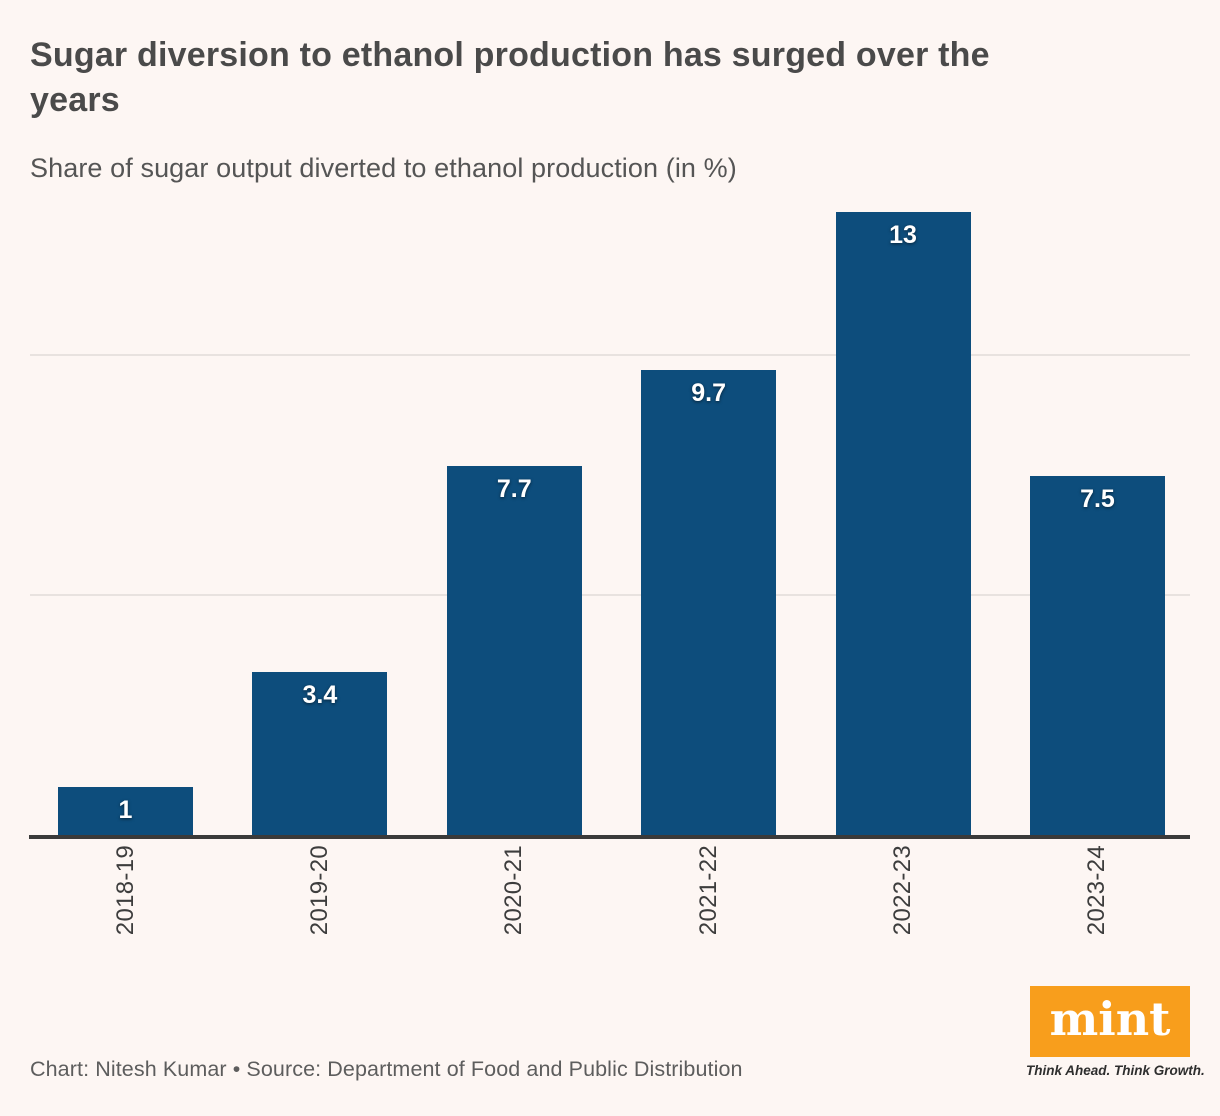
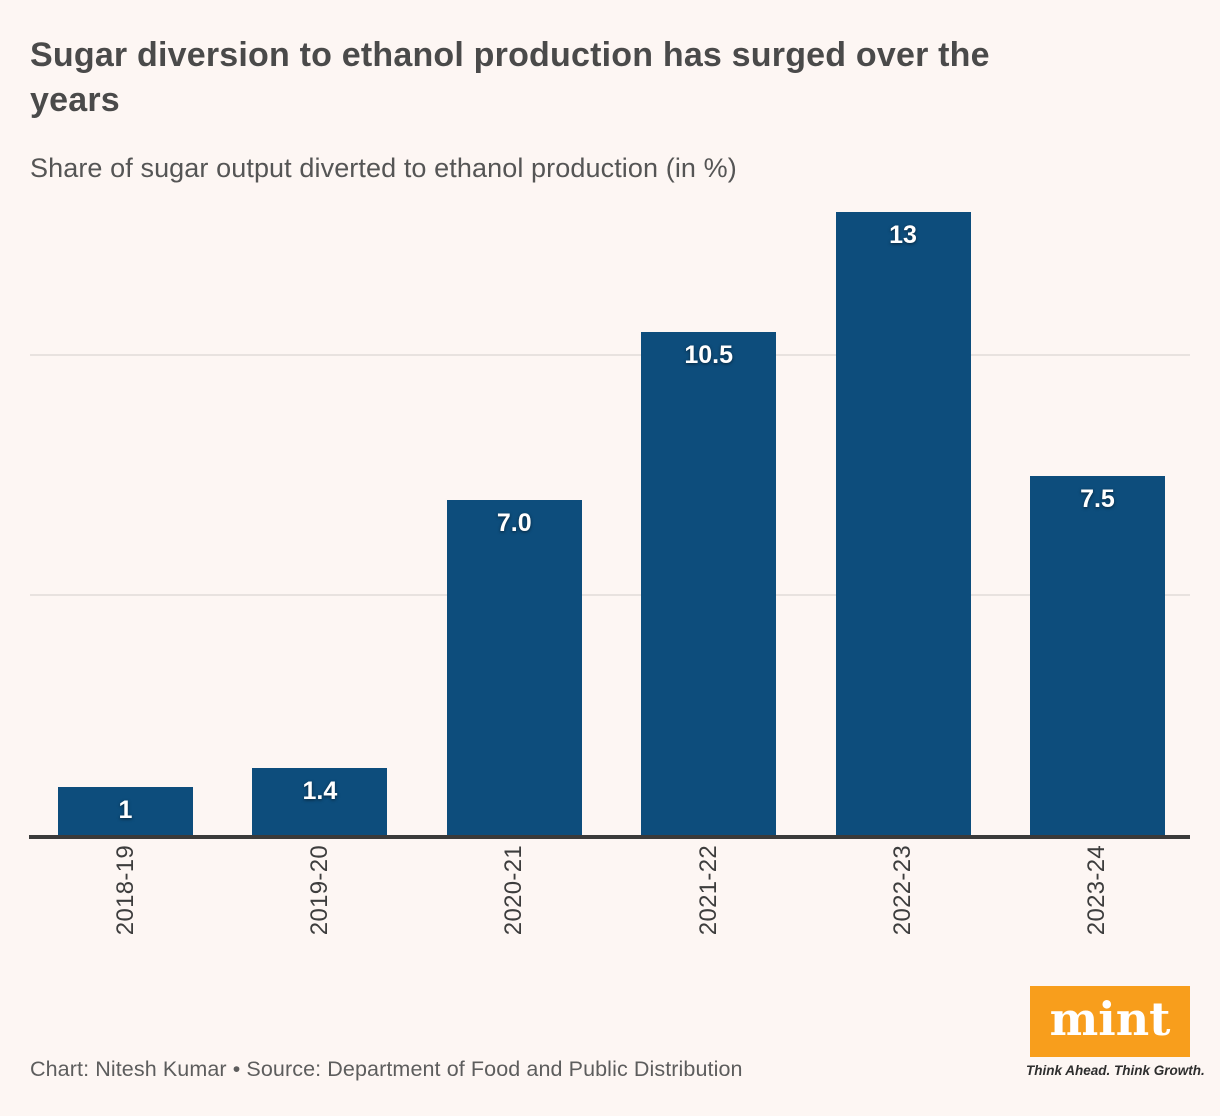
2019-20: 3.4 -> 1.4
2020-21: 7.7 -> 7.0
2021-22: 9.7 -> 10.5
